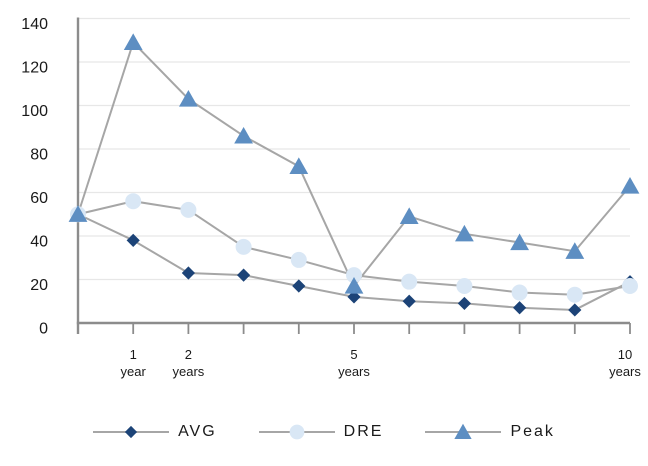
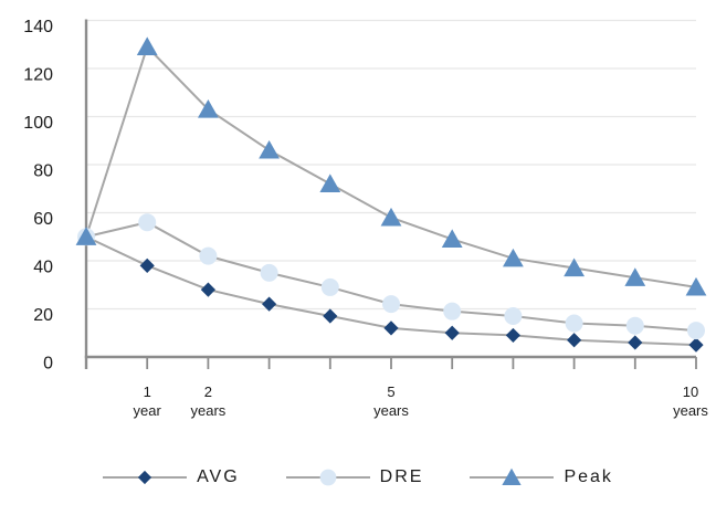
AVG/2: 23 -> 28
DRE/2: 52 -> 42
Peak/5: 17 -> 58
AVG/10: 19 -> 5
DRE/10: 17 -> 11
Peak/10: 63 -> 29
